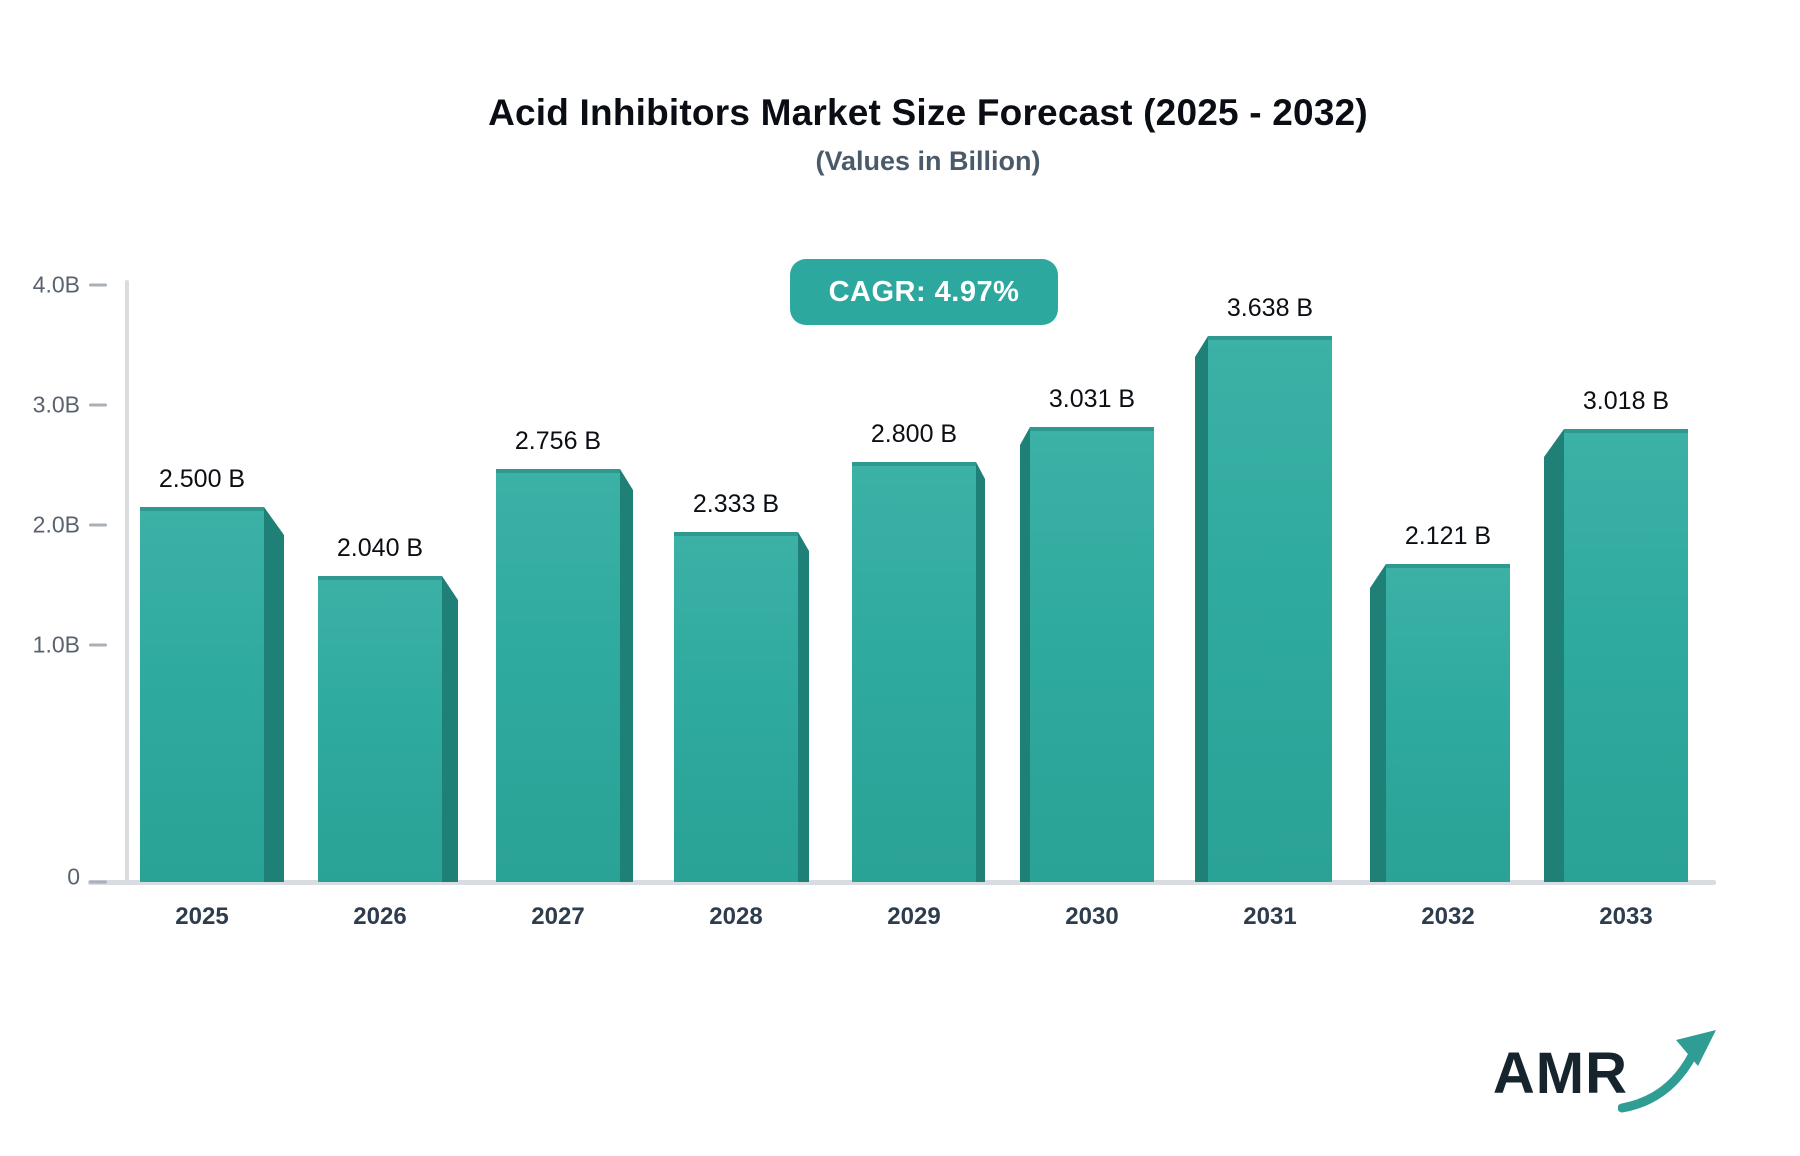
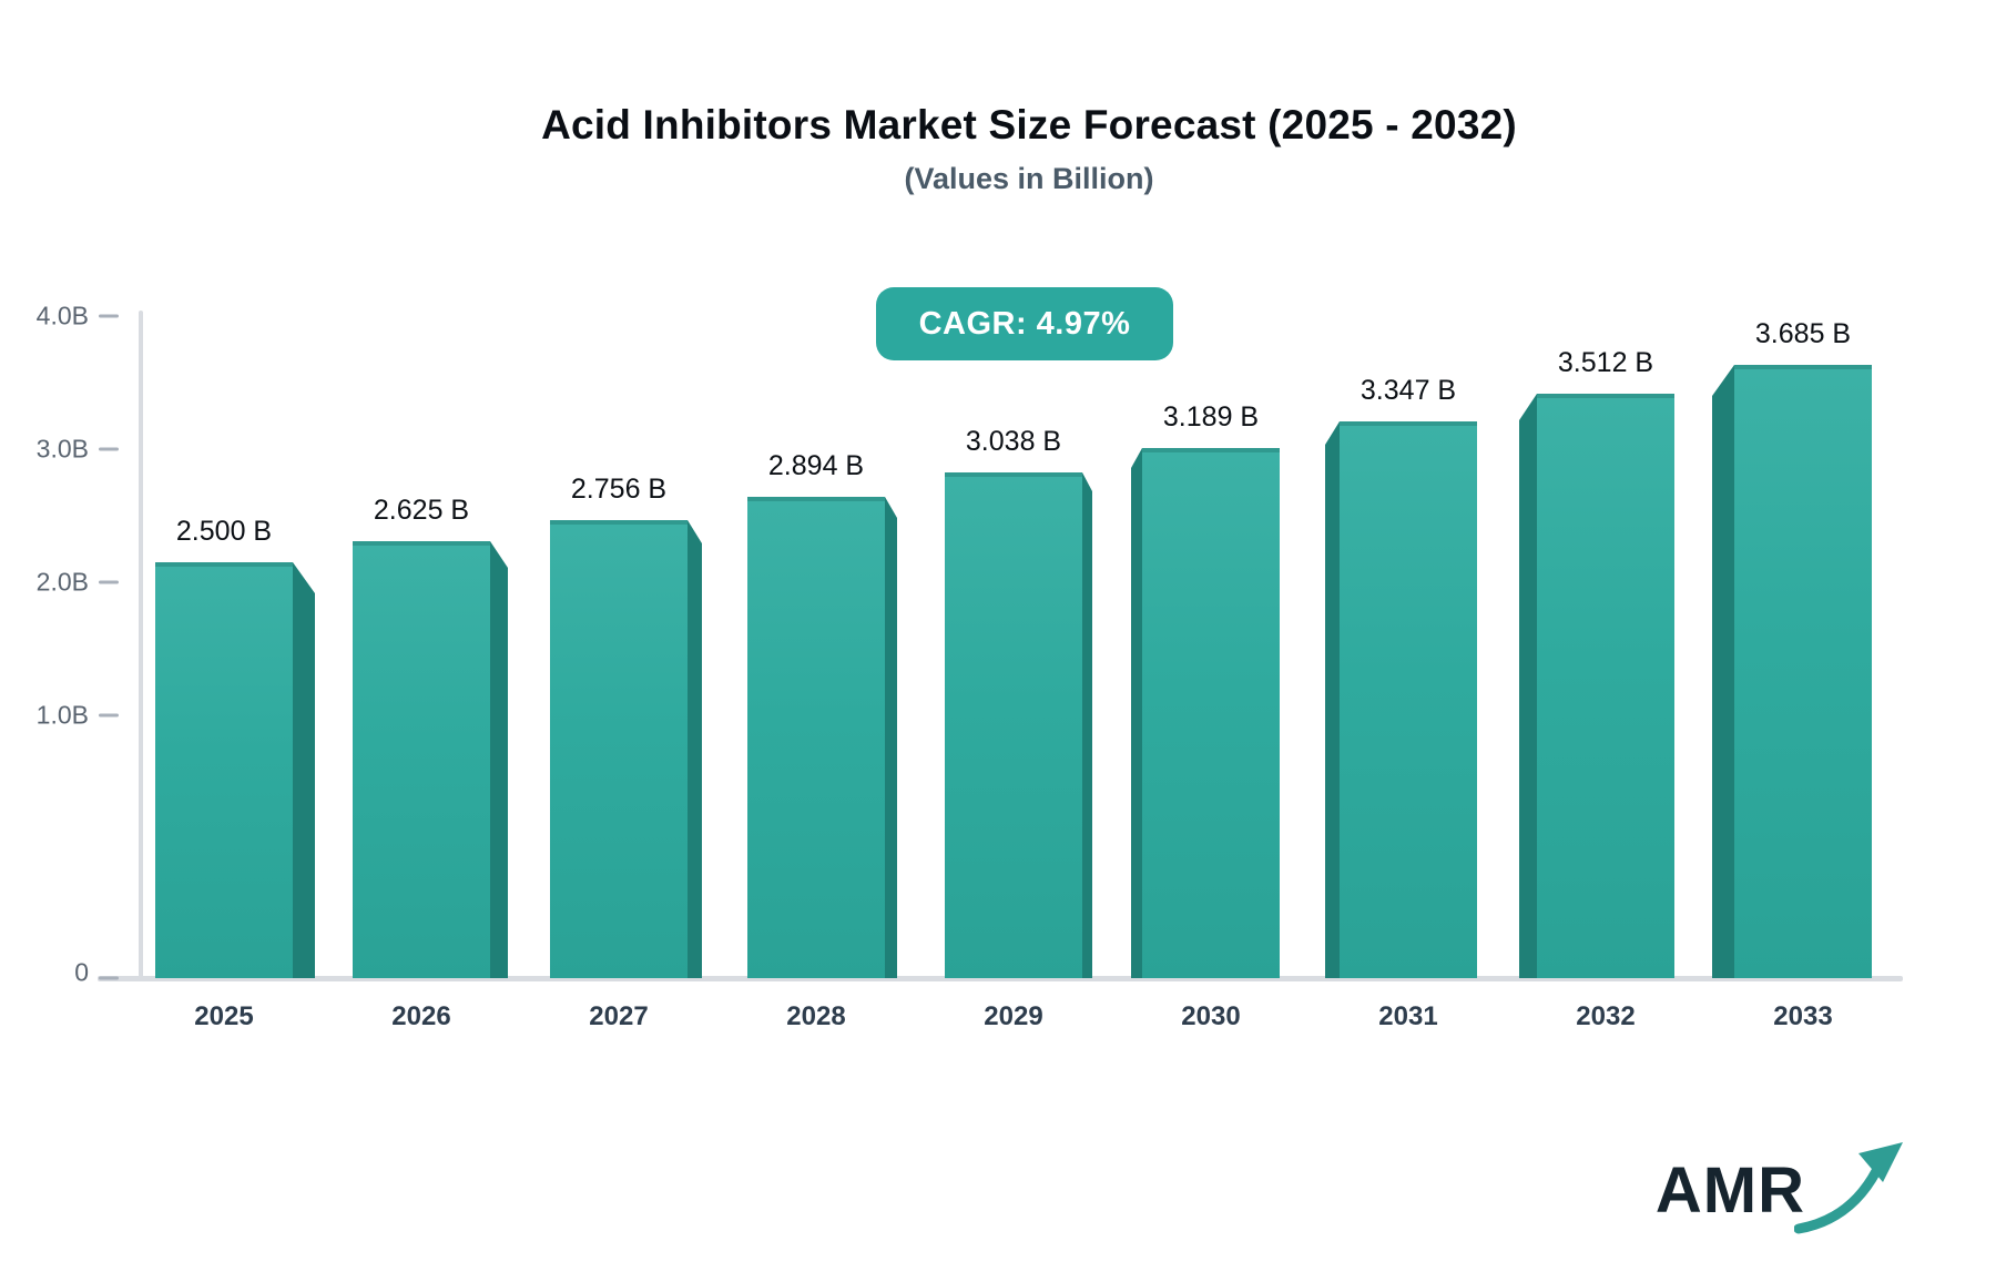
2026: 2.040 -> 2.625
2028: 2.333 -> 2.894
2029: 2.800 -> 3.038
2030: 3.031 -> 3.189
2031: 3.638 -> 3.347
2032: 2.121 -> 3.512
2033: 3.018 -> 3.685
